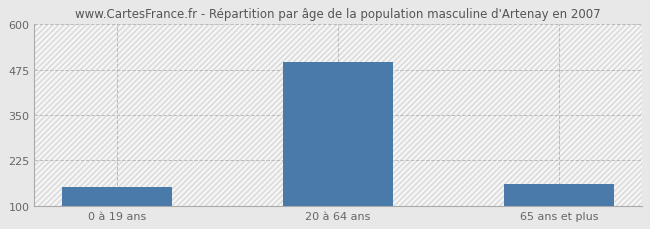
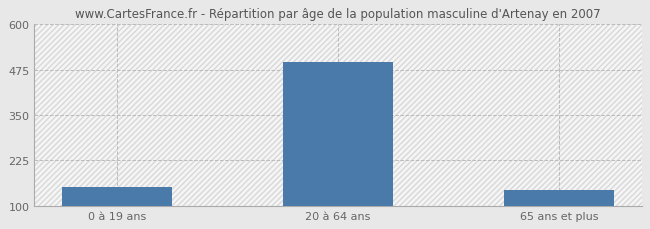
65 ans et plus: 160 -> 143
